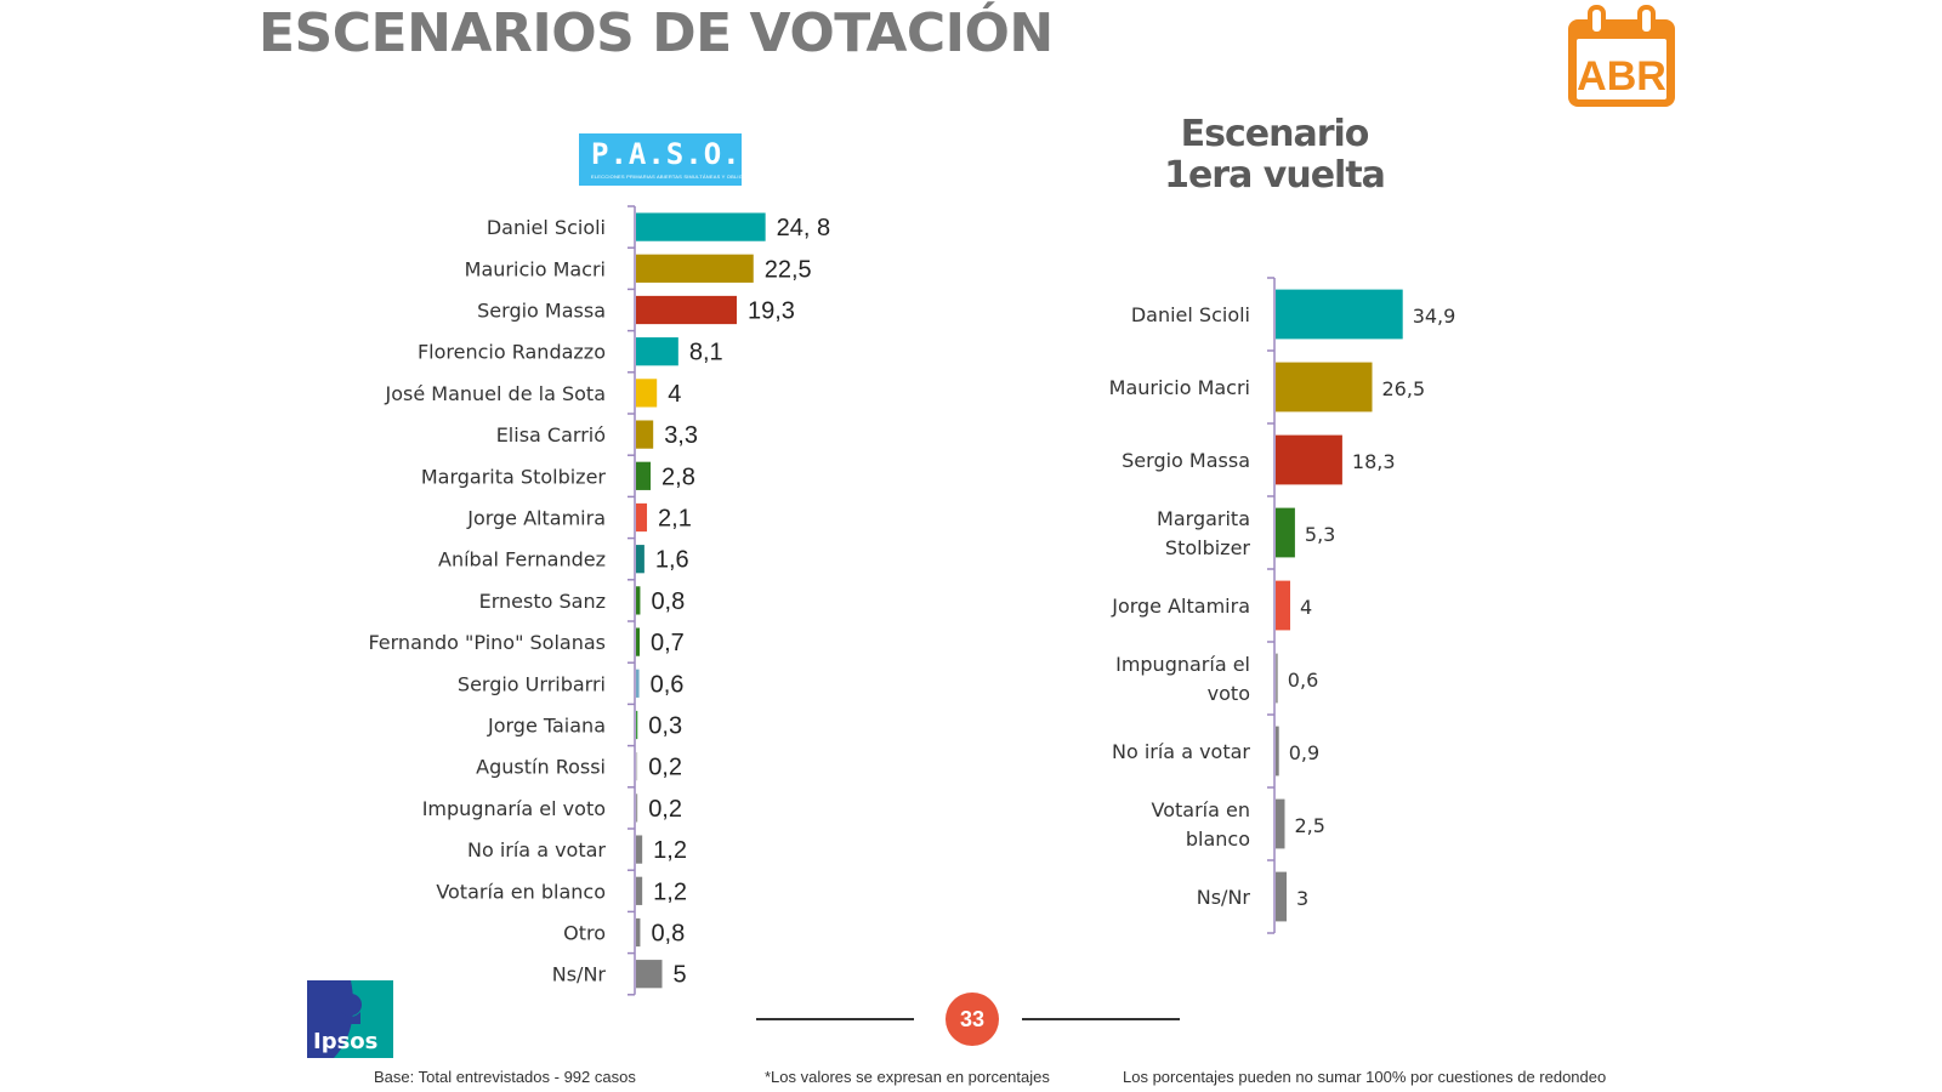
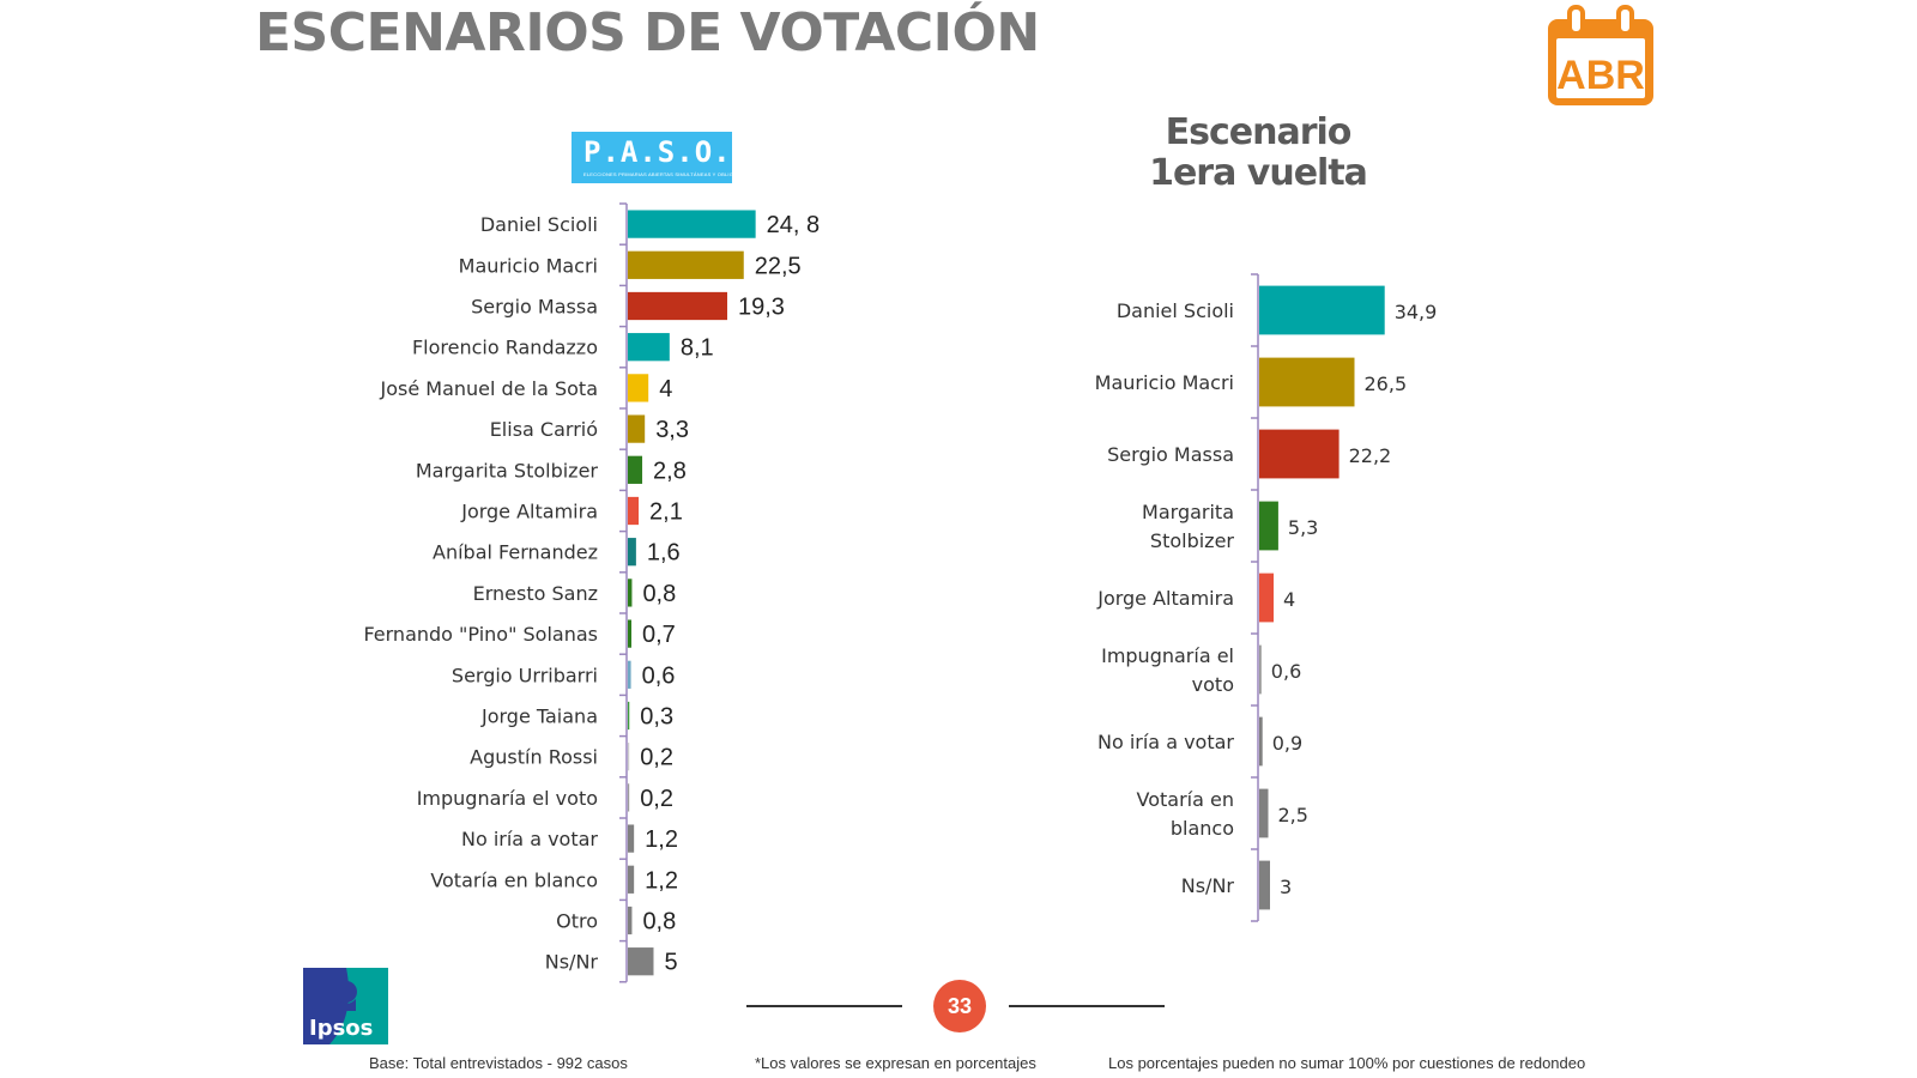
Escenario 1era vuelta/Sergio Massa: 18,3 -> 22,2
